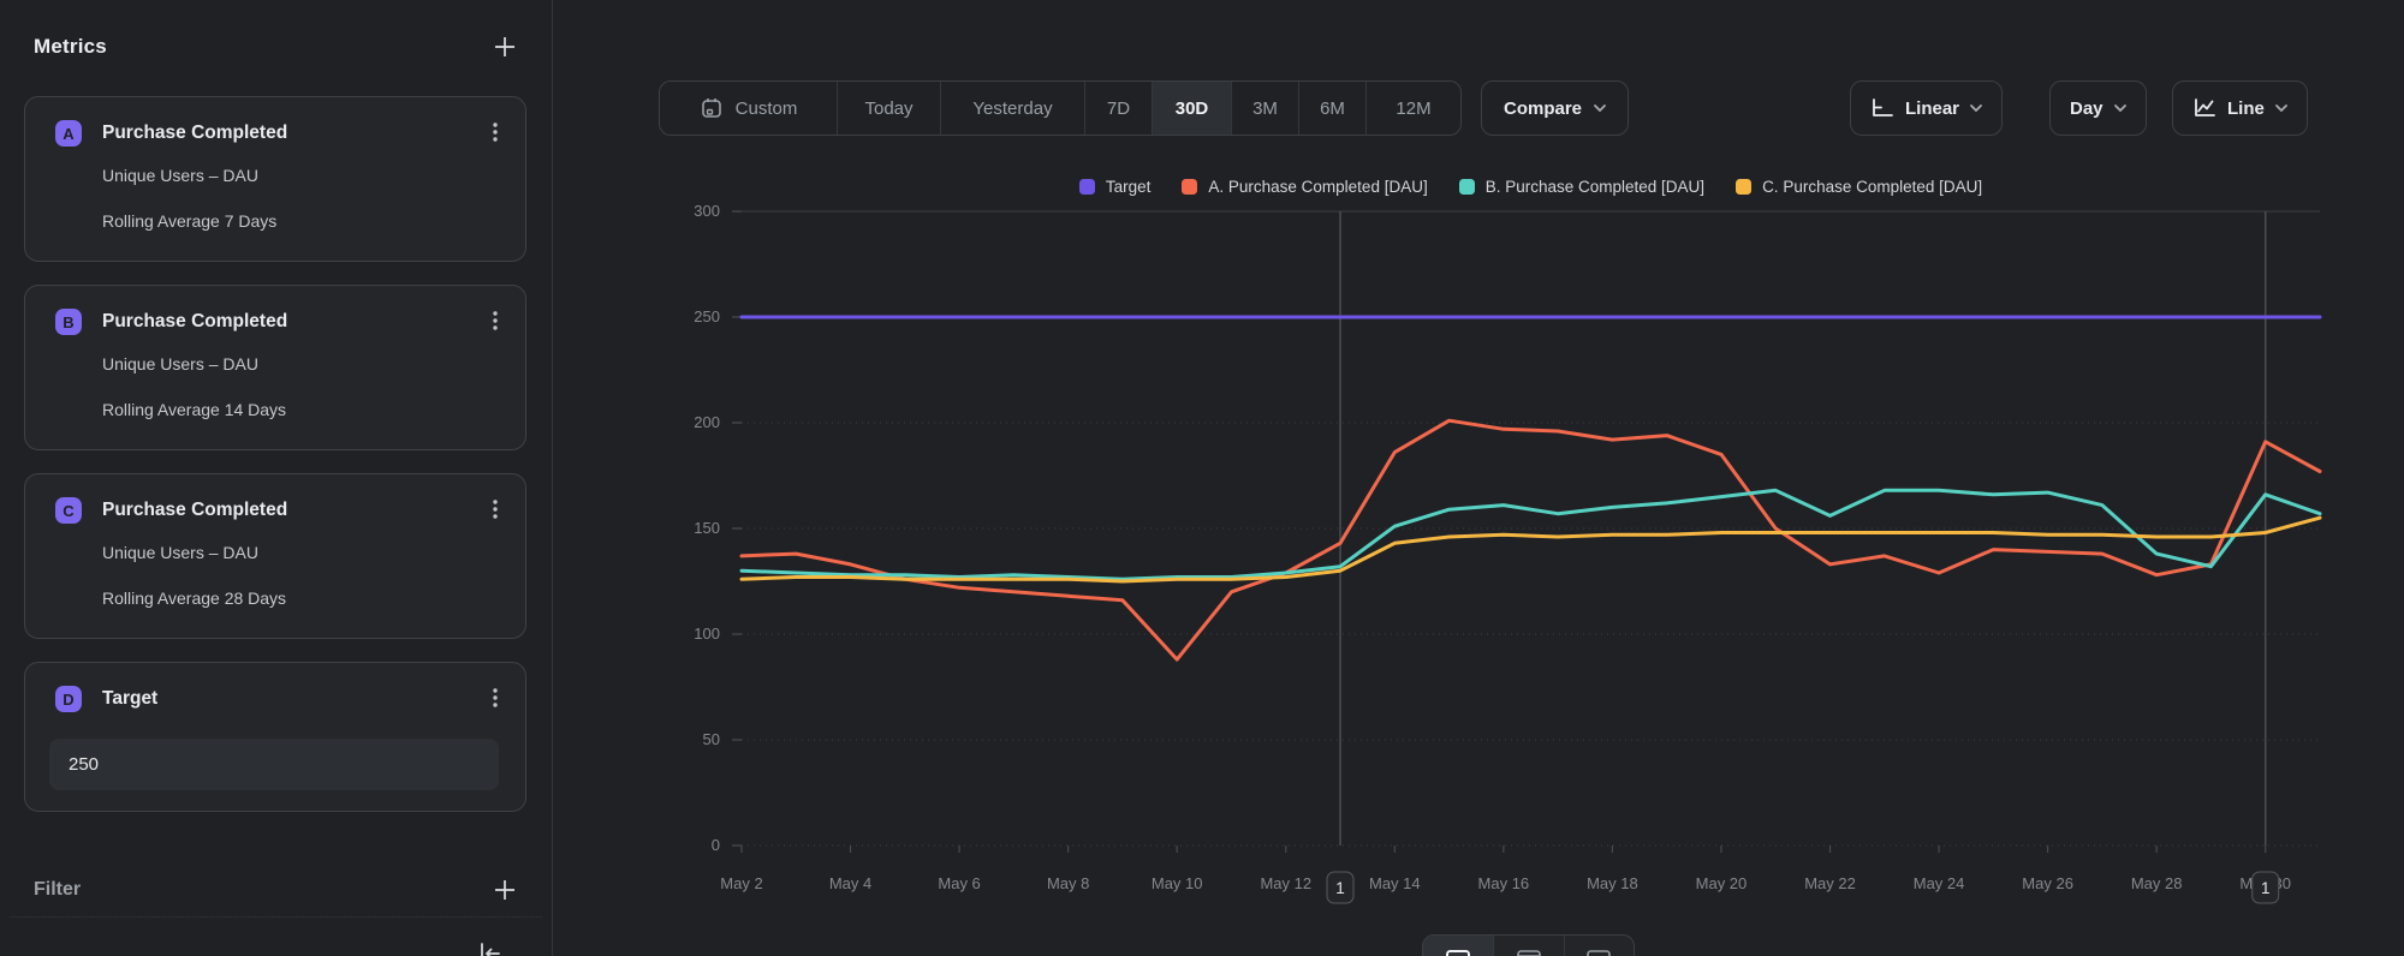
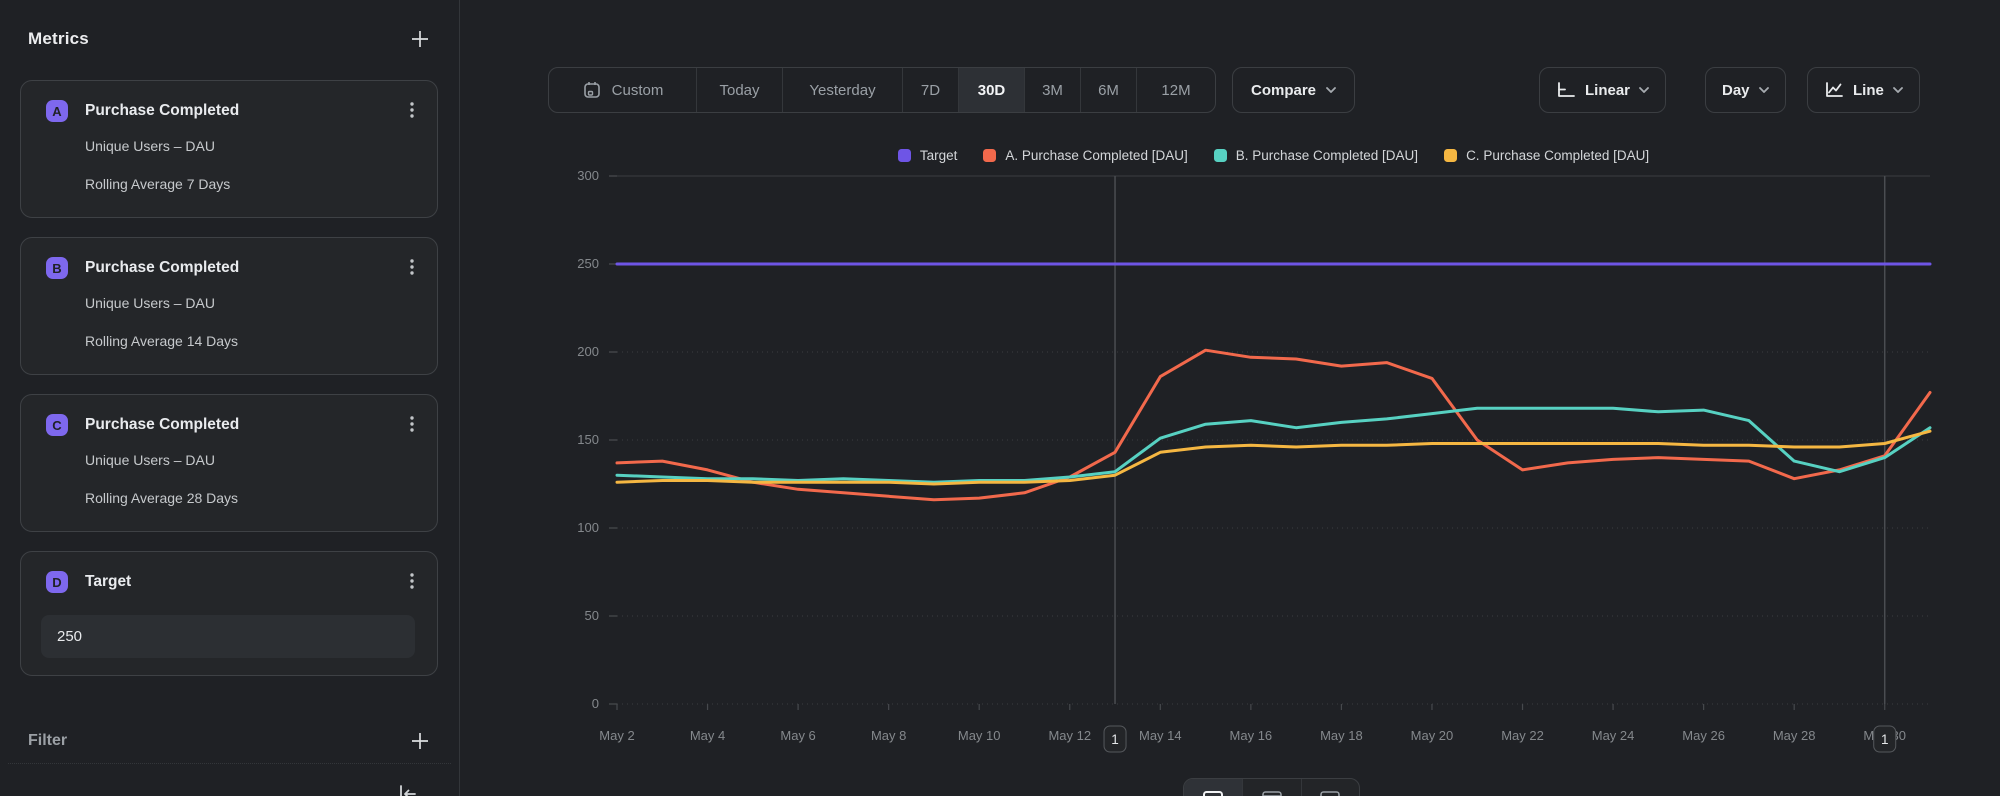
A. Purchase Completed [DAU]/May 10: 88 -> 117
B. Purchase Completed [DAU]/May 22: 156 -> 168
A. Purchase Completed [DAU]/May 24: 129 -> 139
A. Purchase Completed [DAU]/May 30: 191 -> 141
B. Purchase Completed [DAU]/May 30: 166 -> 140
